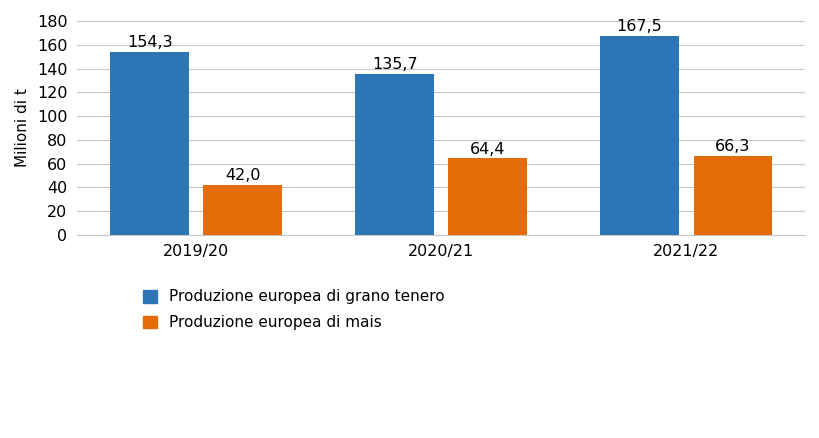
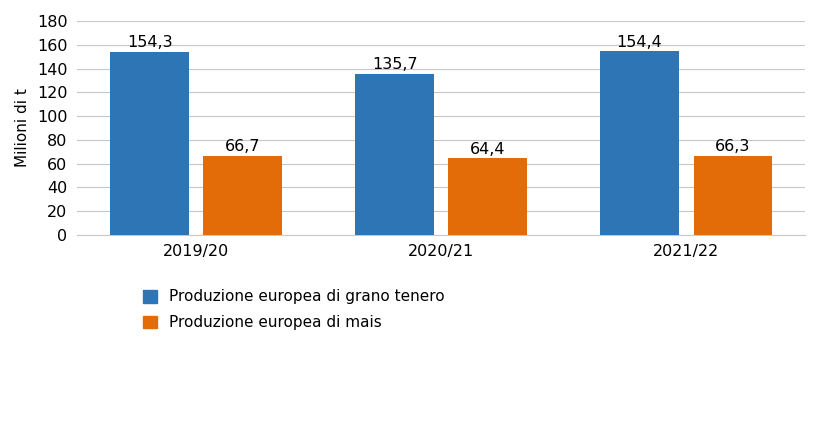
Produzione europea di mais/2019/20: 42,0 -> 66,7
Produzione europea di grano tenero/2021/22: 167,5 -> 154,4
